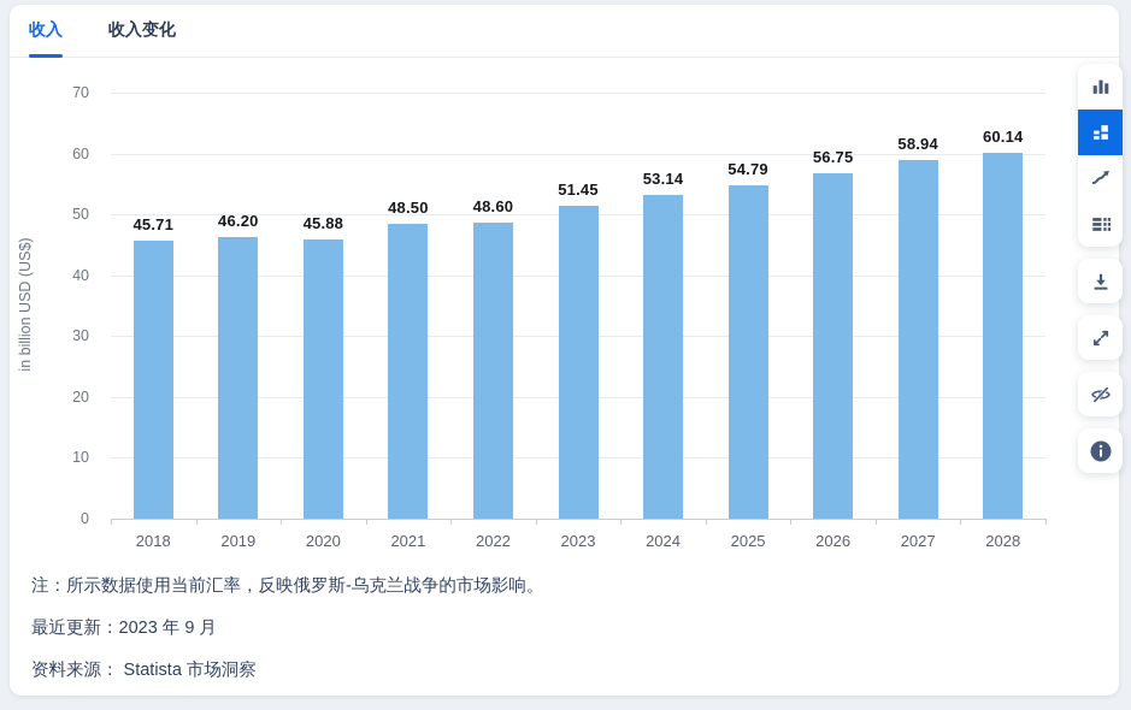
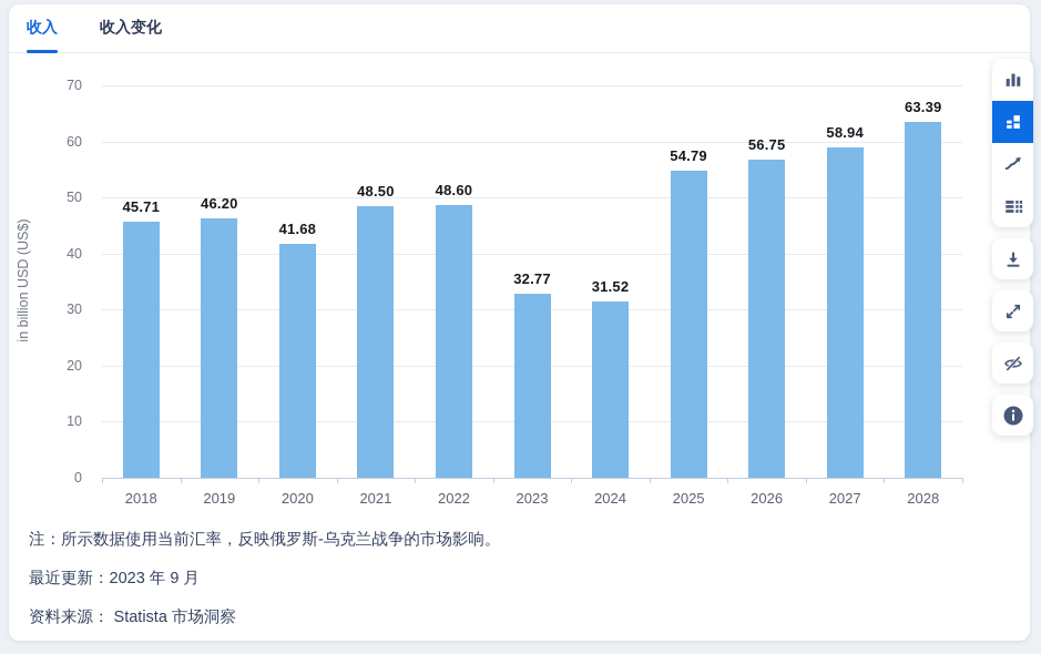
2020: 45.88 -> 41.68
2023: 51.45 -> 32.77
2024: 53.14 -> 31.52
2028: 60.14 -> 63.39
